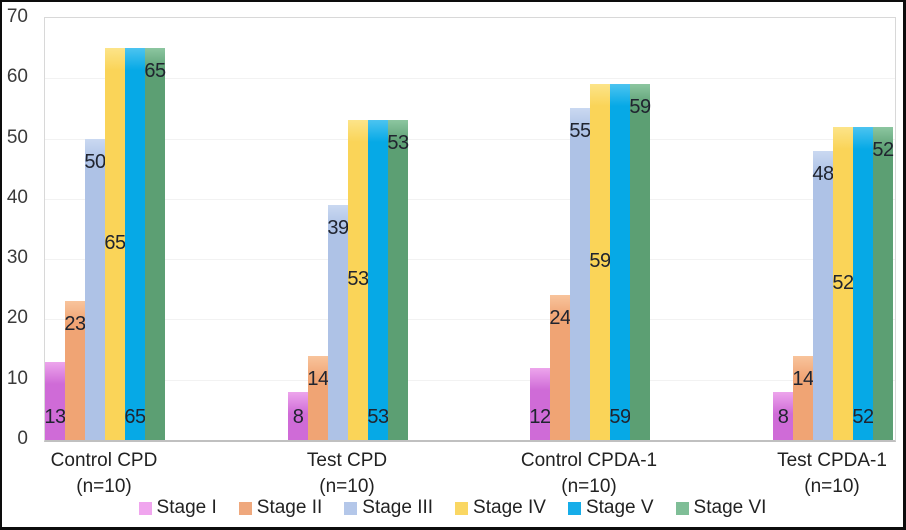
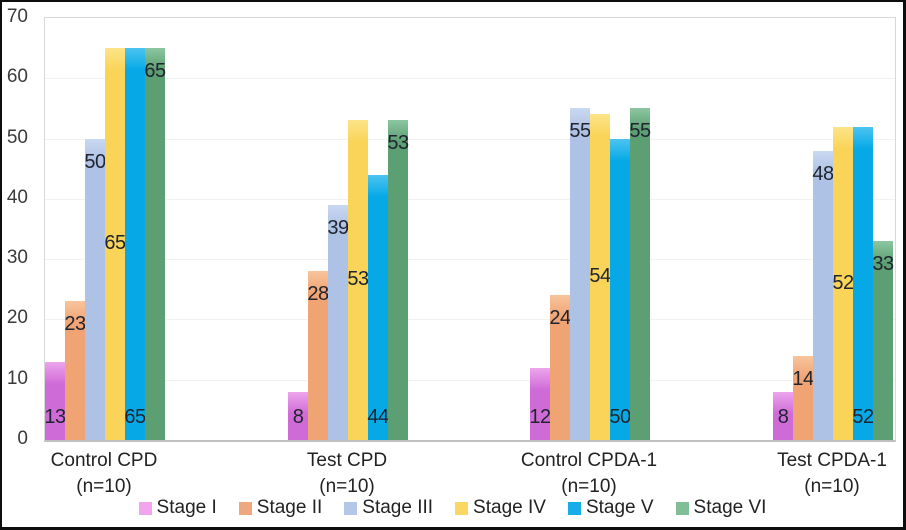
Stage II/Test CPD: 14 -> 28
Stage V/Test CPD: 53 -> 44
Stage IV/Control CPDA-1: 59 -> 54
Stage V/Control CPDA-1: 59 -> 50
Stage VI/Control CPDA-1: 59 -> 55
Stage VI/Test CPDA-1: 52 -> 33
